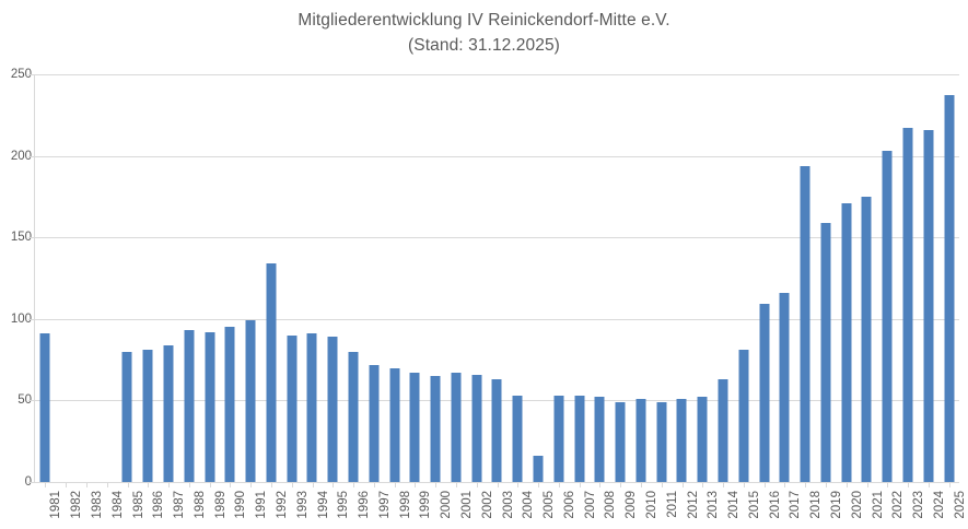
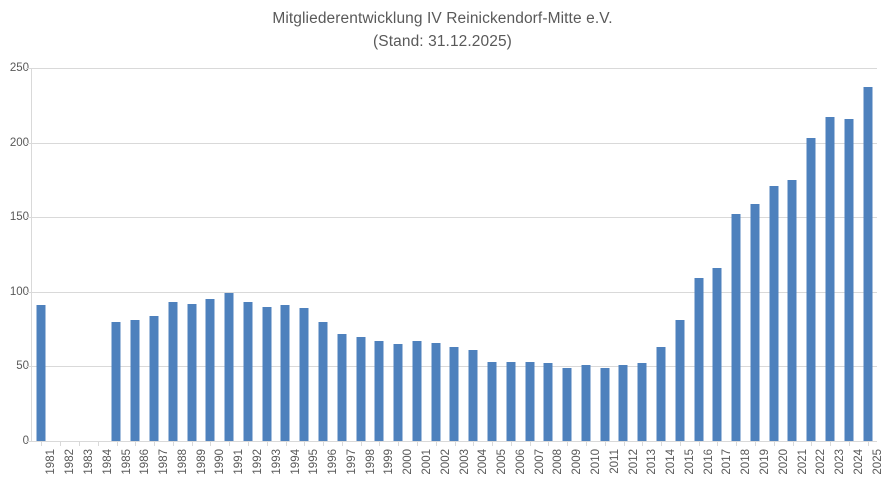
1992: 134 -> 93
2004: 53 -> 61
2005: 16 -> 53
2018: 194 -> 152
